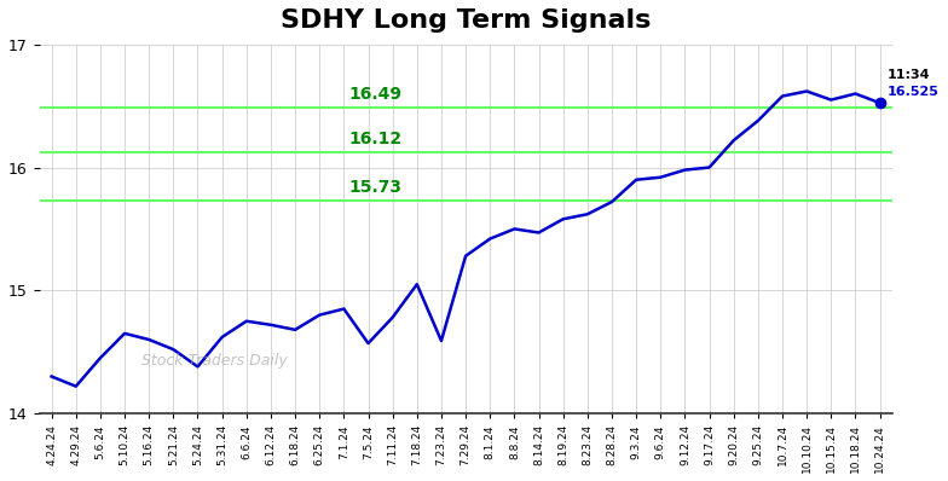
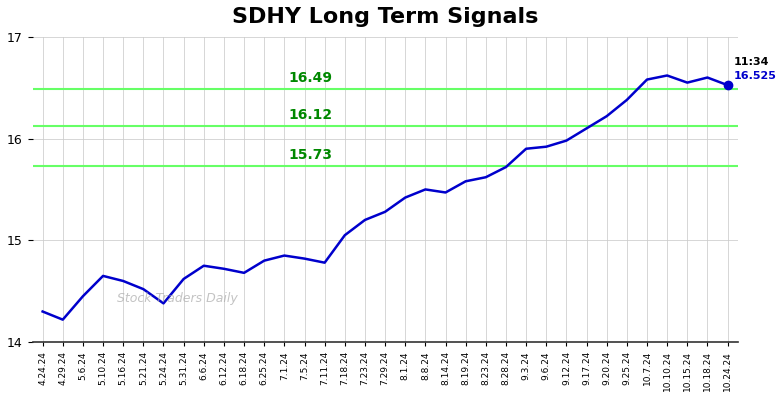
7.5.24: 14.57 -> 14.82
7.23.24: 14.59 -> 15.20
9.17.24: 16.00 -> 16.10
